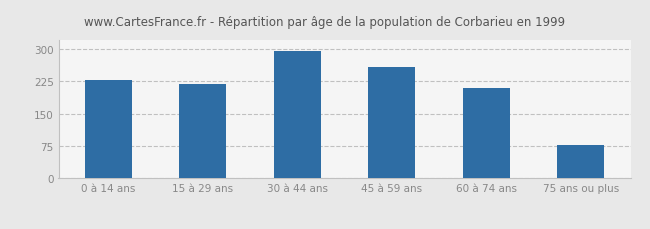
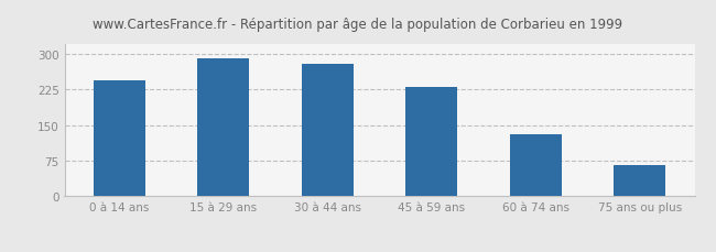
0 à 14 ans: 228 -> 245
15 à 29 ans: 220 -> 290
30 à 44 ans: 296 -> 280
45 à 59 ans: 258 -> 230
60 à 74 ans: 210 -> 130
75 ans ou plus: 78 -> 65
